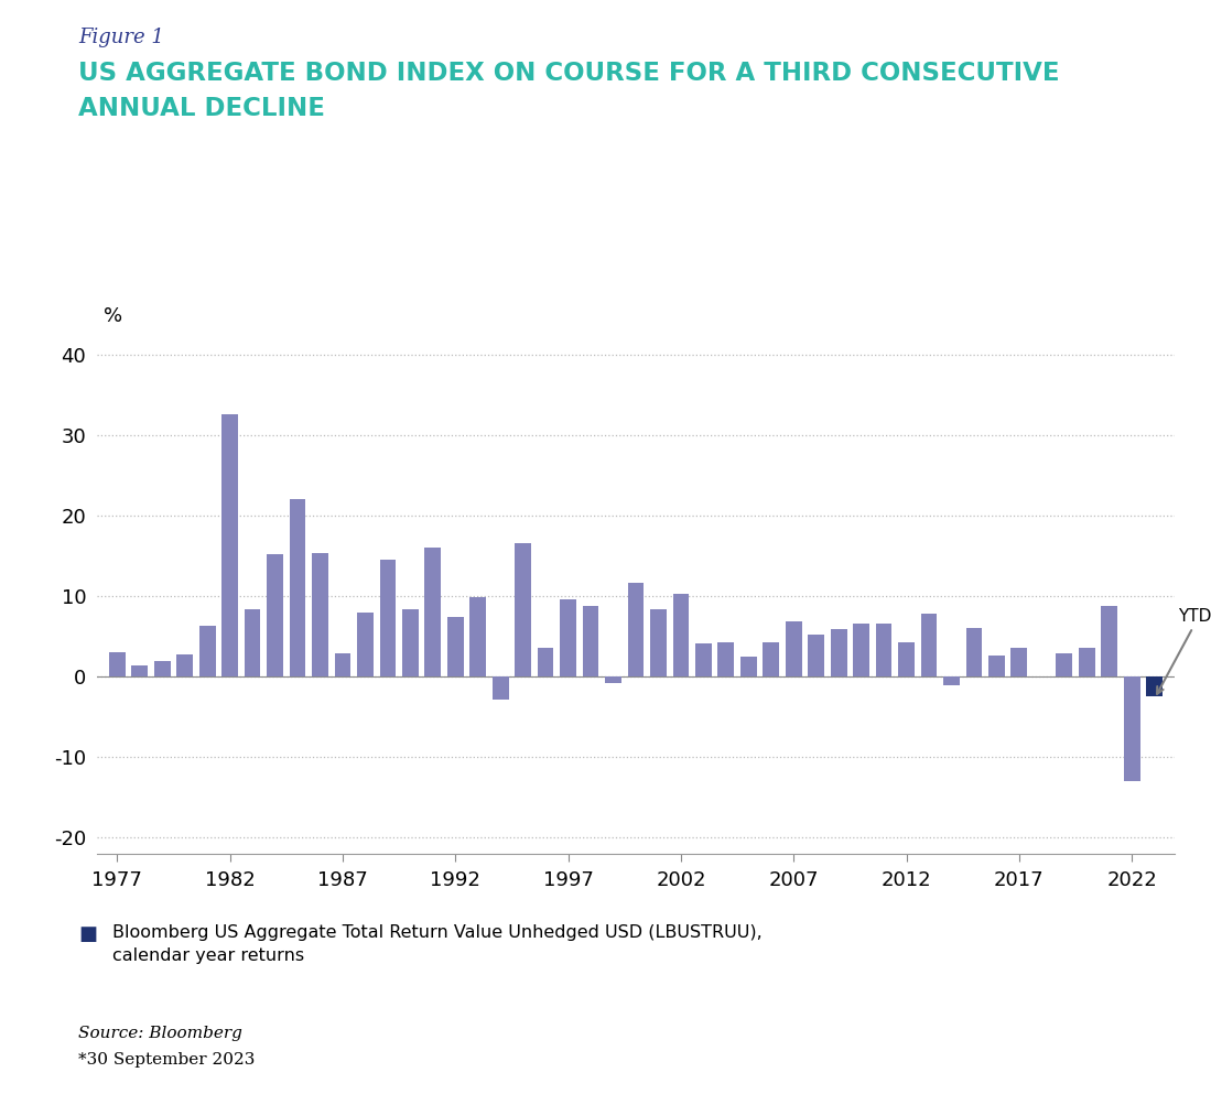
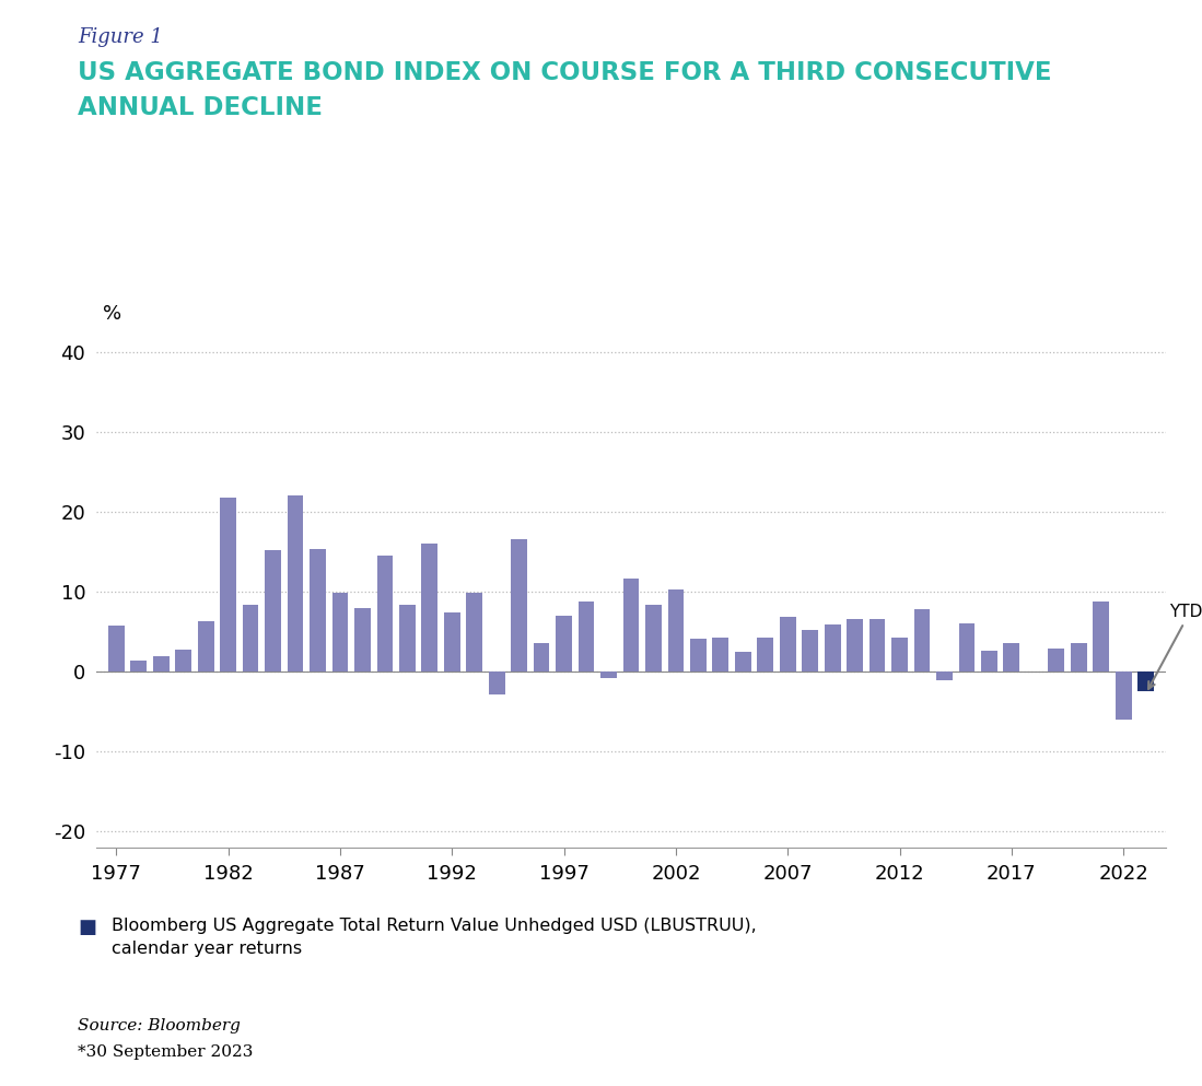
1977: 3.0 -> 5.8
1982: 32.6 -> 21.8
1987: 2.8 -> 9.8
1997: 9.6 -> 7.0
2022: -13.0 -> -6.0
